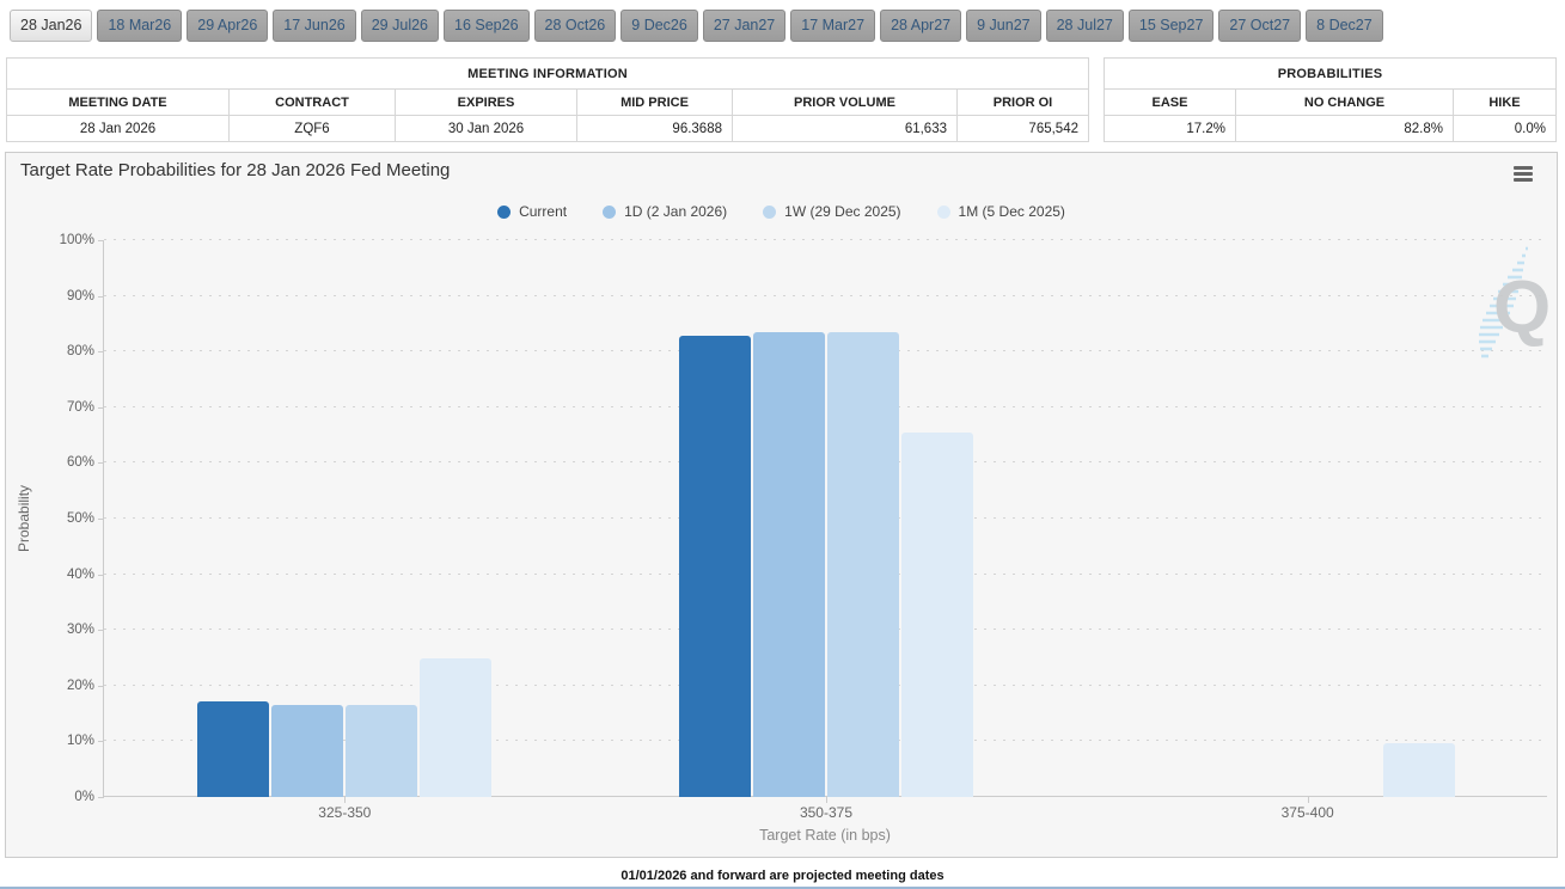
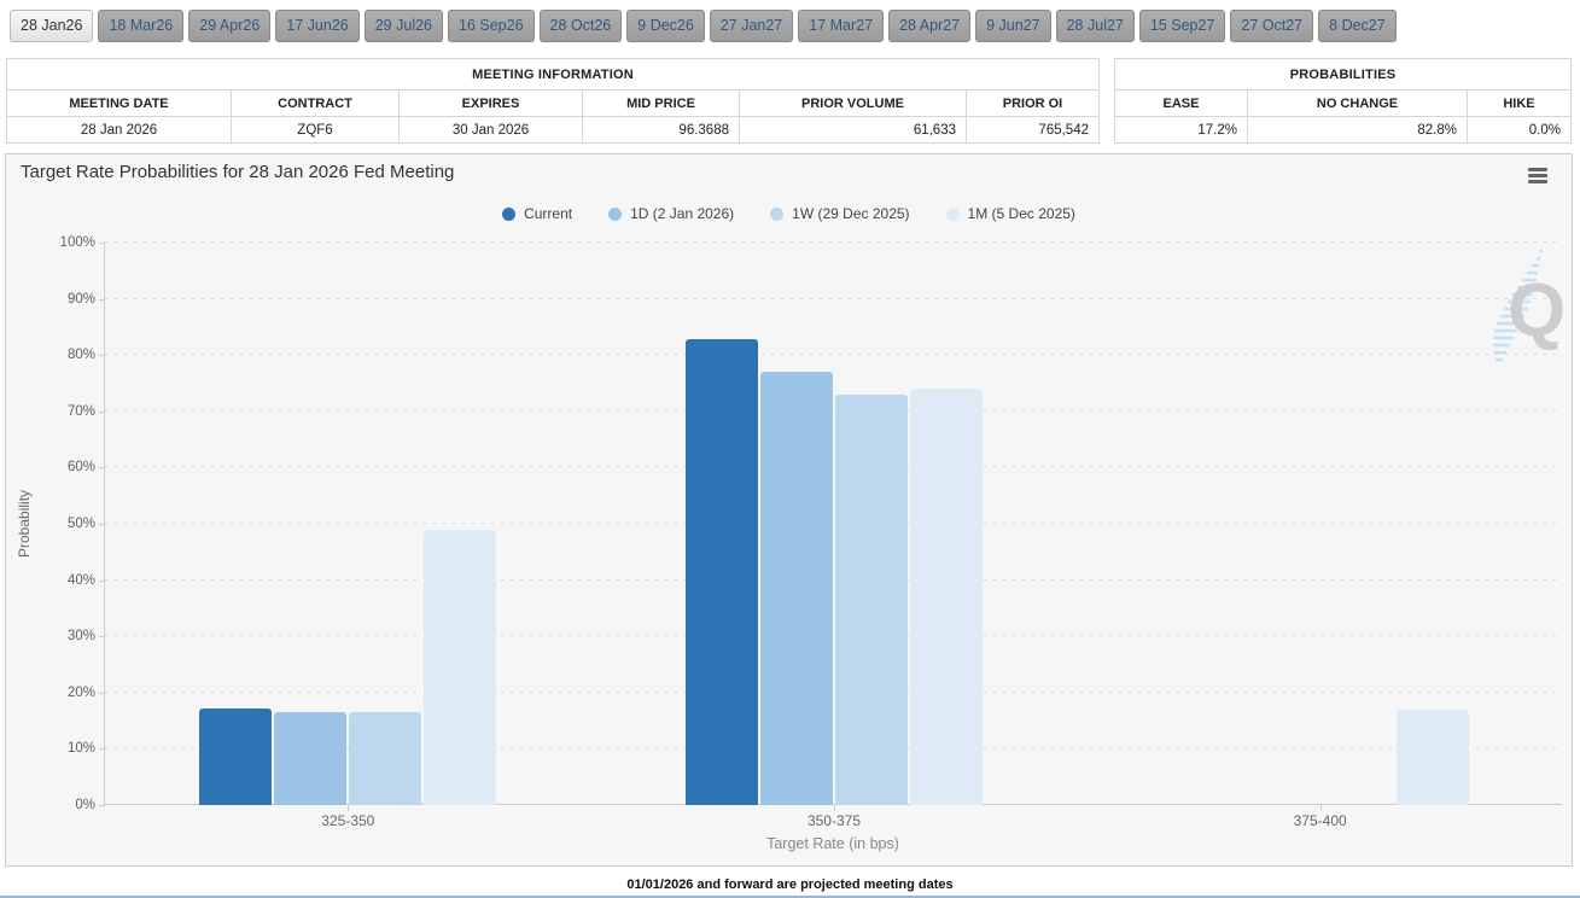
1M (5 Dec 2025)/325-350: 25% -> 49%
1D (2 Jan 2026)/350-375: 83% -> 77%
1W (29 Dec 2025)/350-375: 83% -> 73%
1M (5 Dec 2025)/350-375: 65% -> 74%
1M (5 Dec 2025)/375-400: 10% -> 17%
